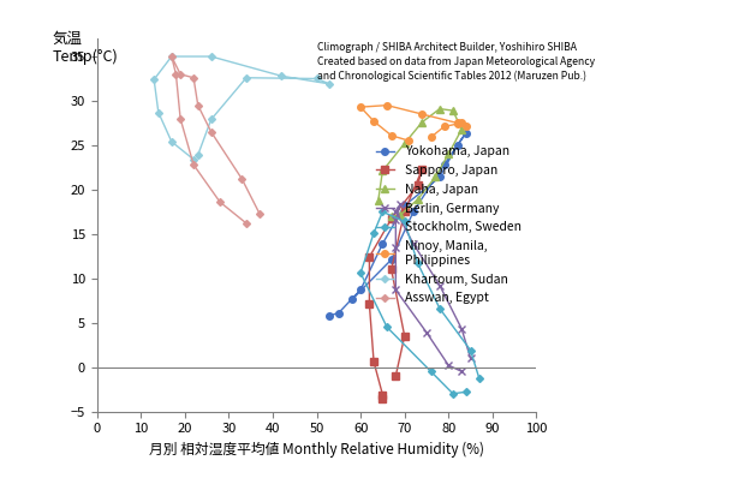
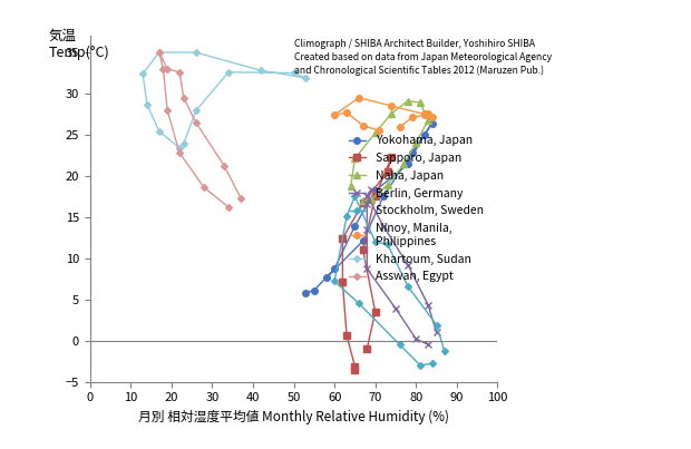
Stockholm, Sweden/60: 10.6 -> 7.2
Ninoy, Manila, Philippines/60: 29.3 -> 27.4
Stockholm, Sweden/70: 16.4 -> 12.0
